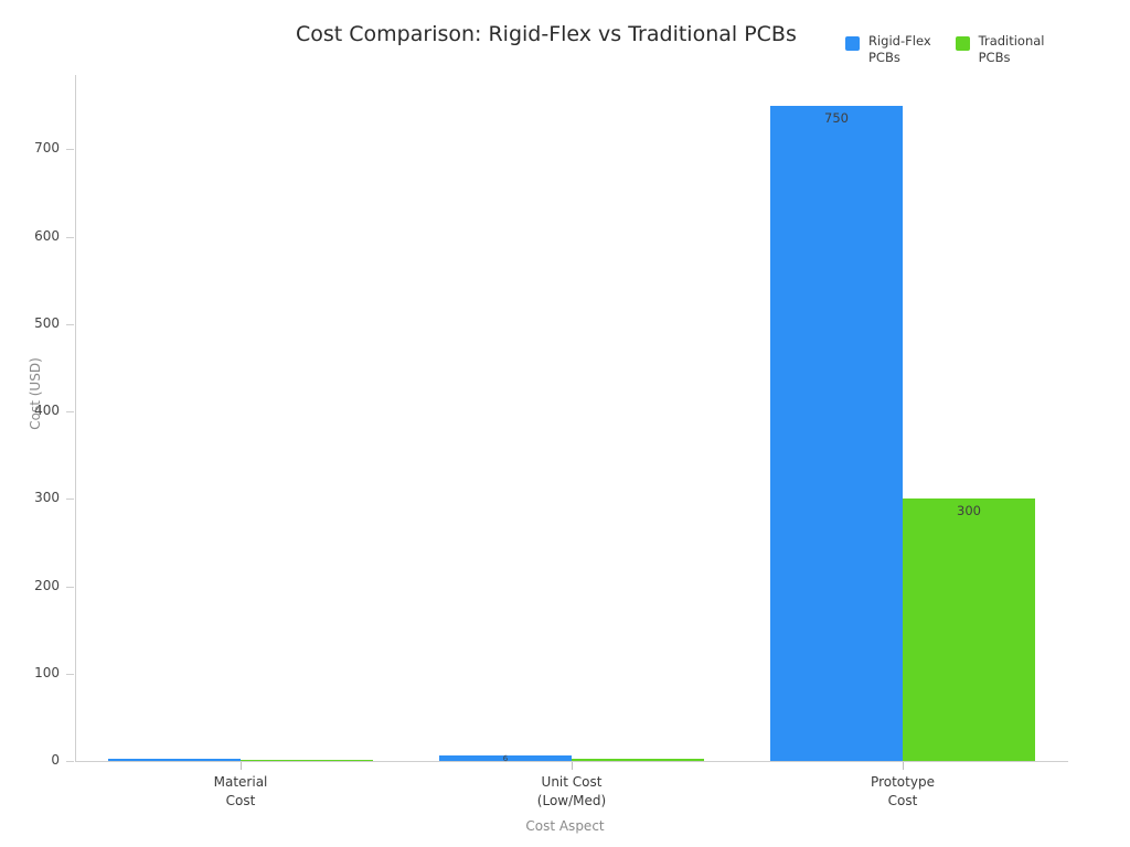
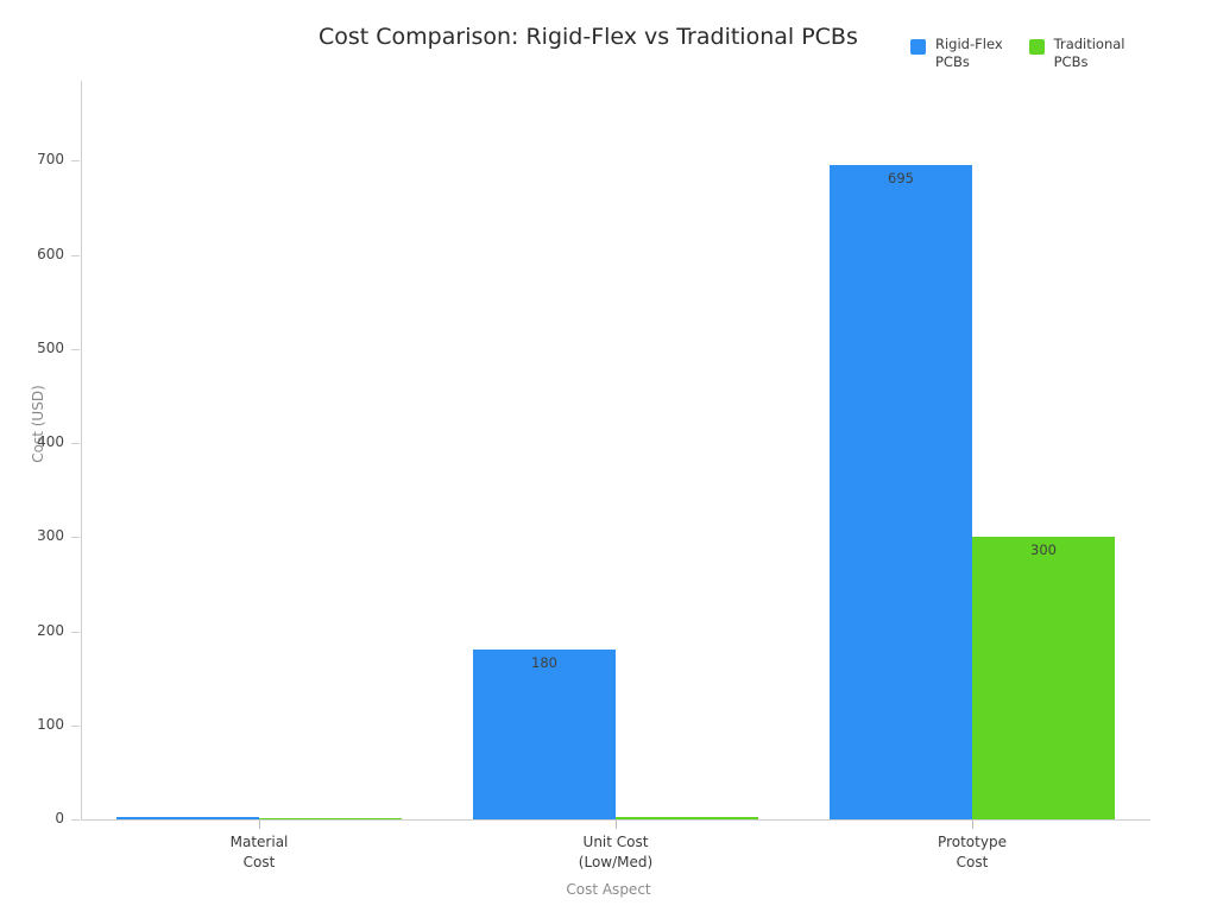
Rigid-Flex PCBs/Unit Cost (Low/Med): 6 -> 180
Rigid-Flex PCBs/Prototype Cost: 750 -> 695
